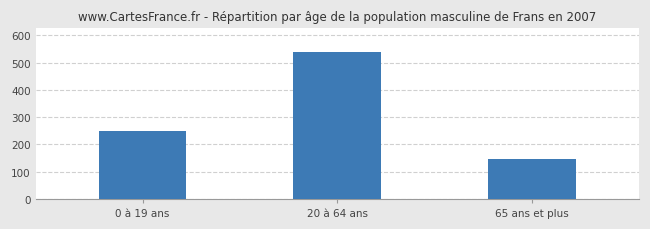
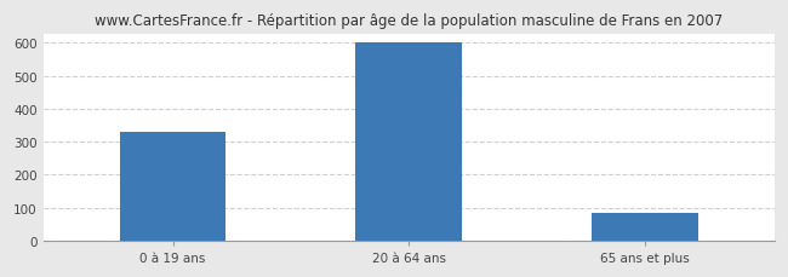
0 à 19 ans: 250 -> 330
20 à 64 ans: 540 -> 600
65 ans et plus: 145 -> 85
